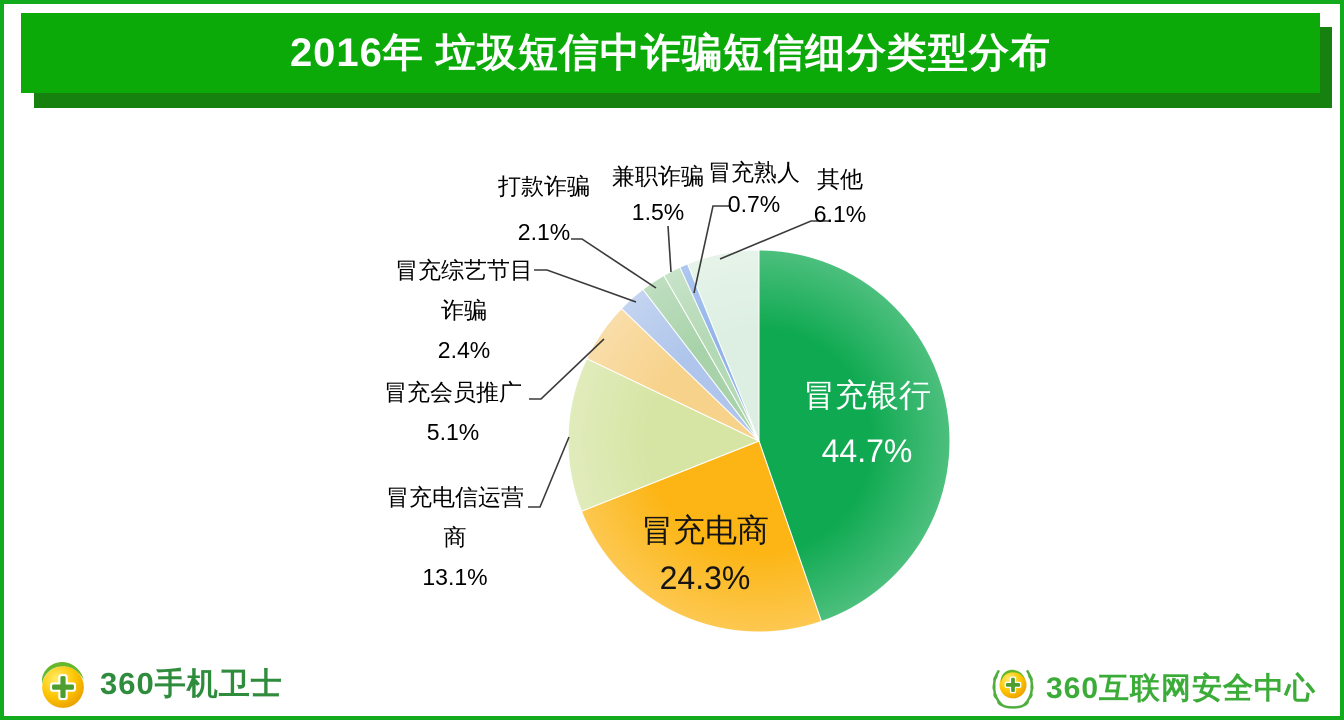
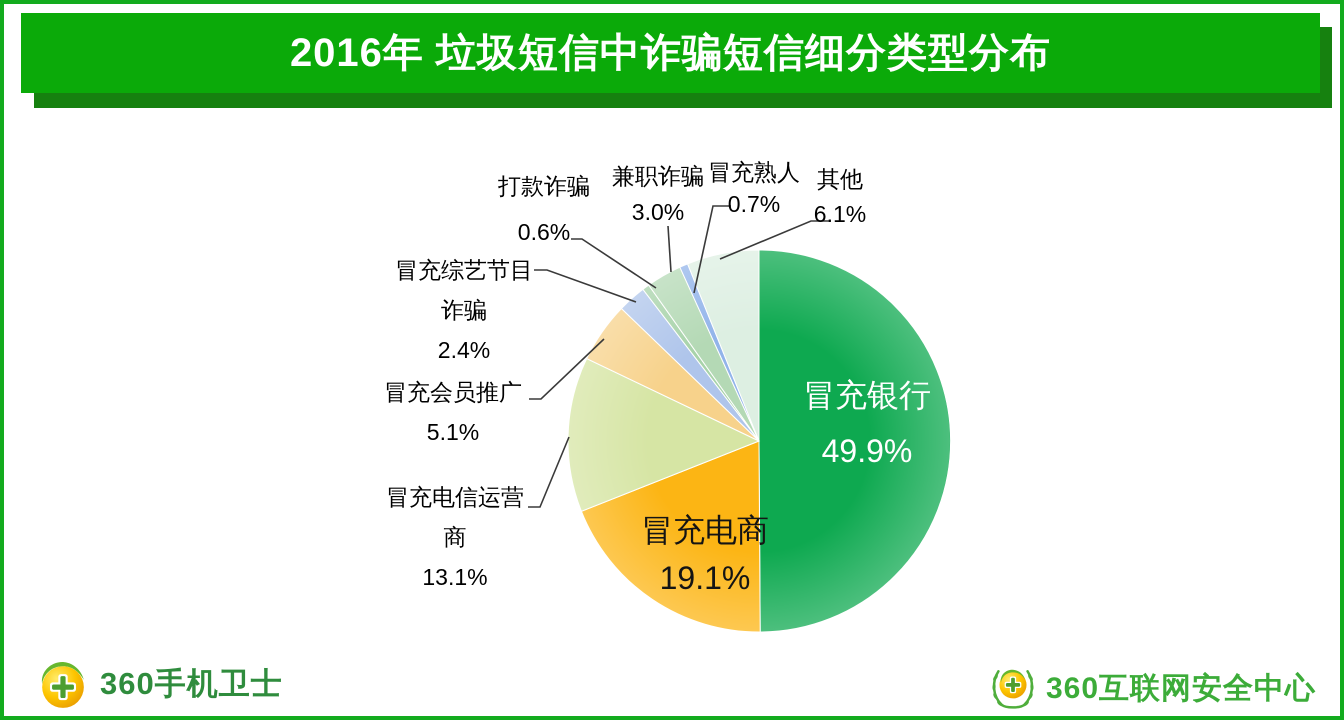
冒充银行: 44.7% -> 49.9%
冒充电商: 24.3% -> 19.1%
打款诈骗: 2.1% -> 0.6%
兼职诈骗: 1.5% -> 3.0%
